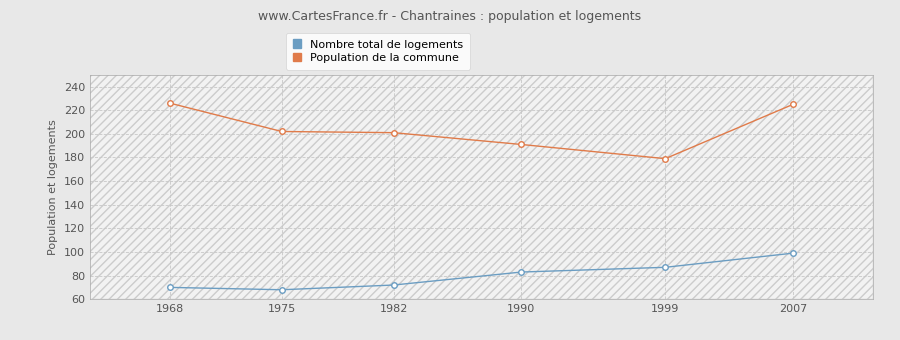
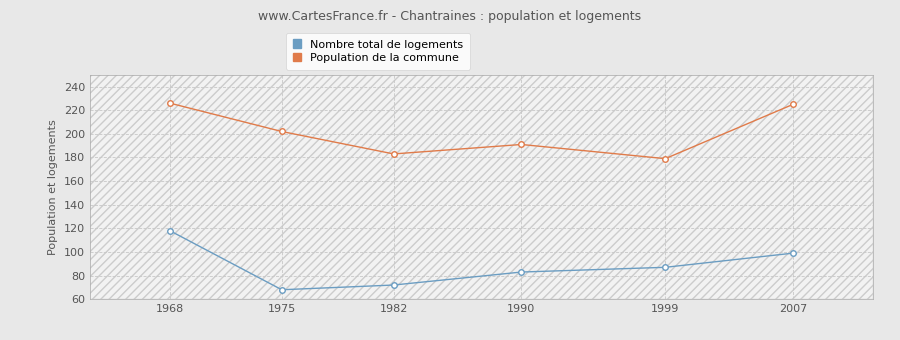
Nombre total de logements/1968: 70 -> 118
Population de la commune/1982: 201 -> 183
